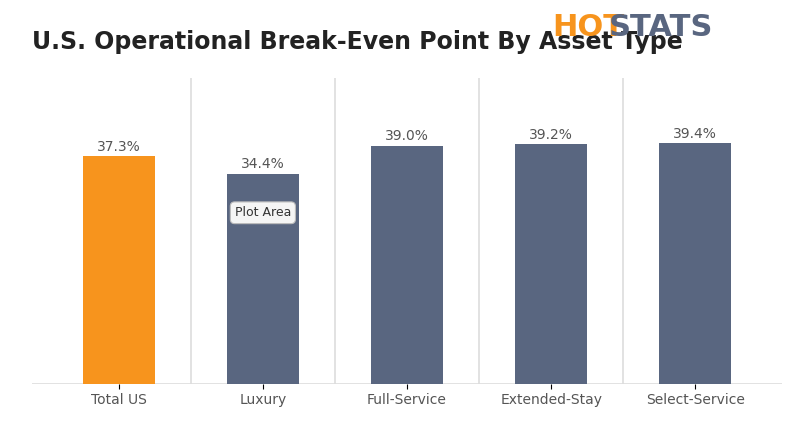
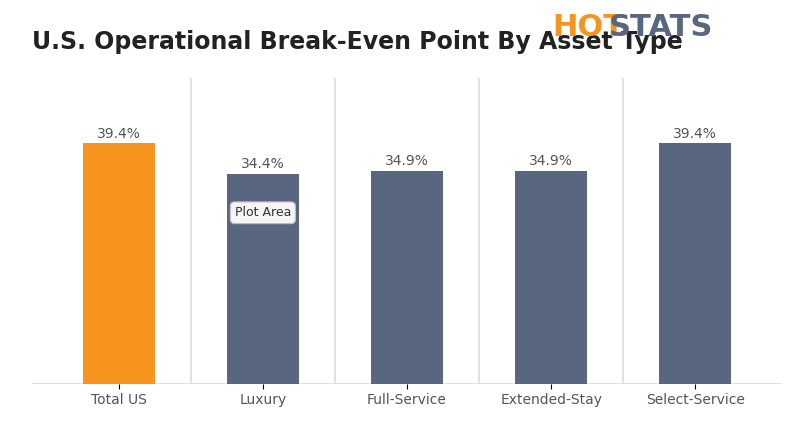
Total US: 37.3% -> 39.4%
Full-Service: 39.0% -> 34.9%
Extended-Stay: 39.2% -> 34.9%
